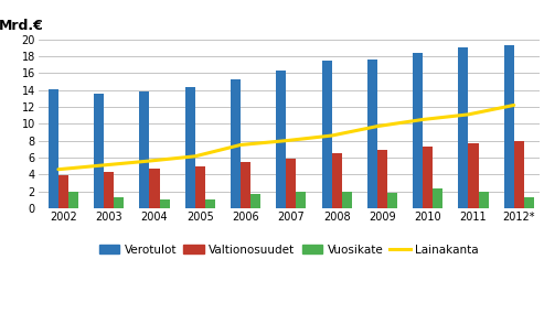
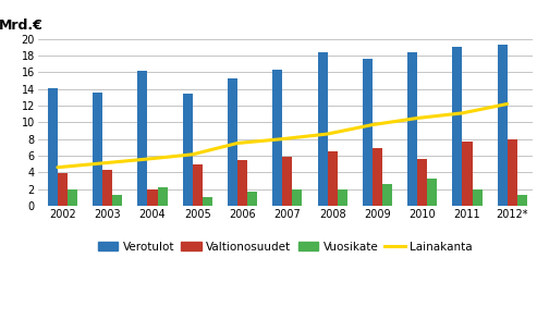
Verotulot/2004: 13.8 -> 16.2
Valtionosuudet/2004: 4.7 -> 2.0
Vuosikate/2004: 1.1 -> 2.2
Verotulot/2005: 14.3 -> 13.4
Verotulot/2008: 17.5 -> 18.4
Vuosikate/2009: 1.9 -> 2.6
Valtionosuudet/2010: 7.3 -> 5.6
Vuosikate/2010: 2.4 -> 3.2
